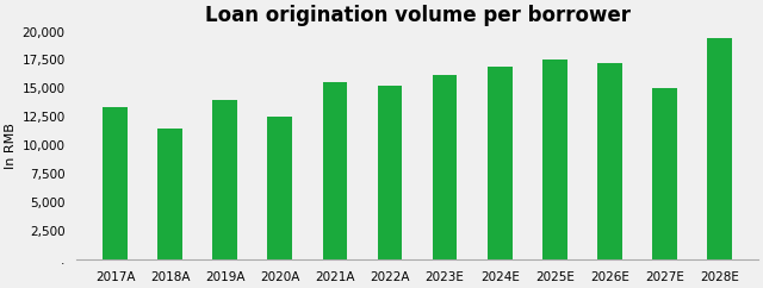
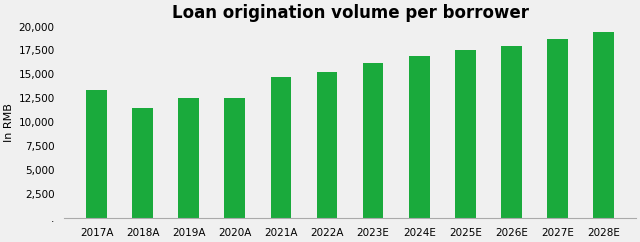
2019A: 14,000 -> 12,500
2021A: 15,600 -> 14,700
2026E: 17,200 -> 18,000
2027E: 15,000 -> 18,700
